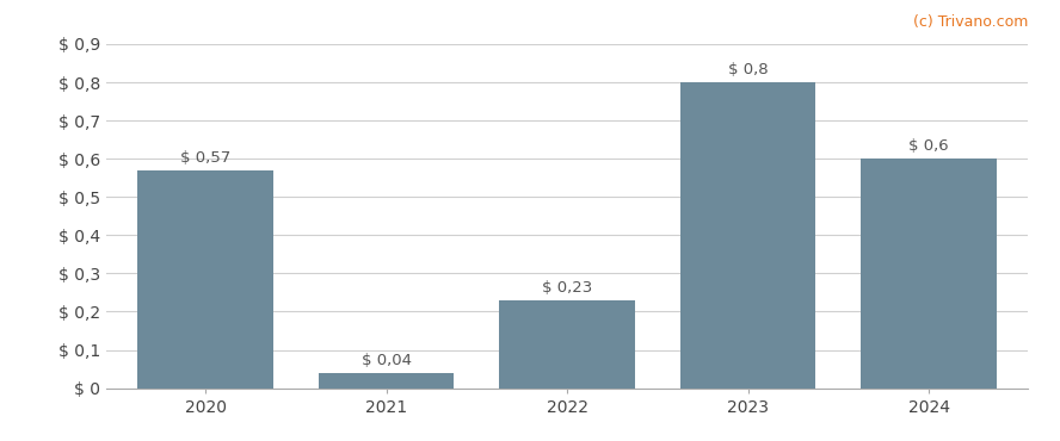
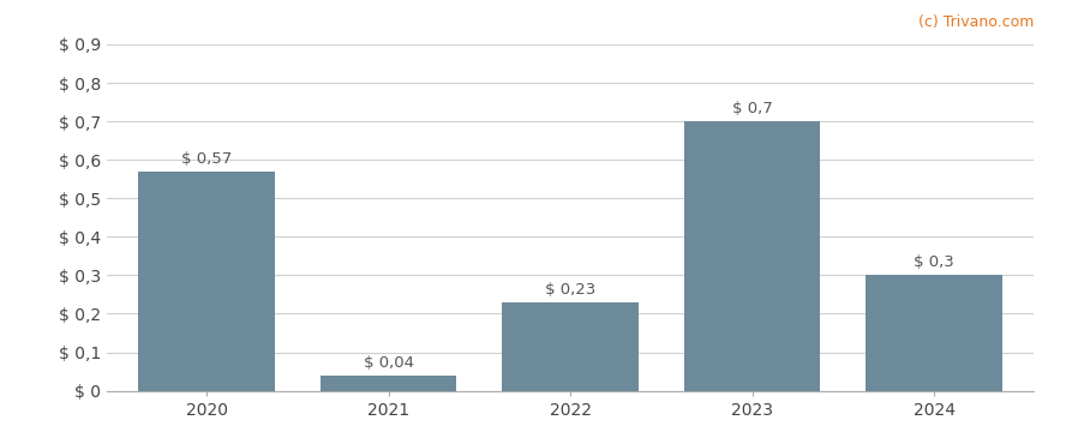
2023: 0,8 -> 0,7
2024: 0,6 -> 0,3
